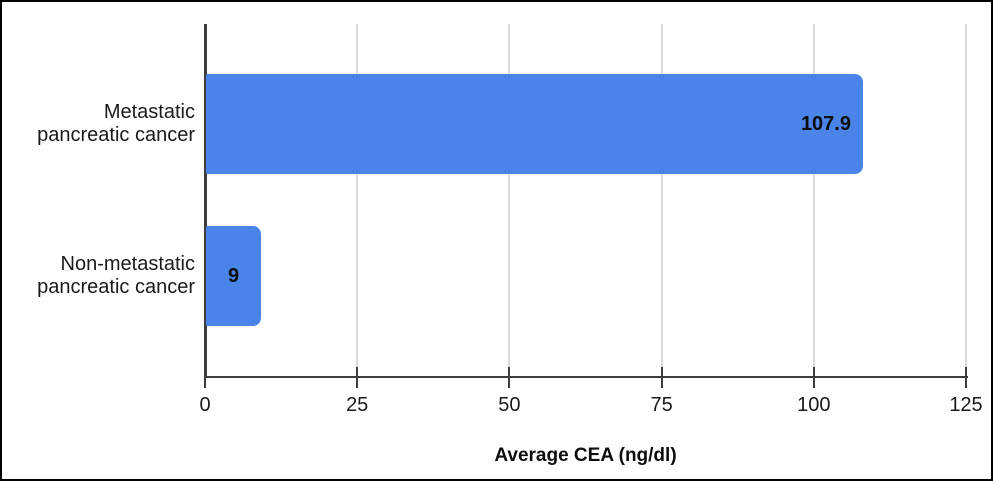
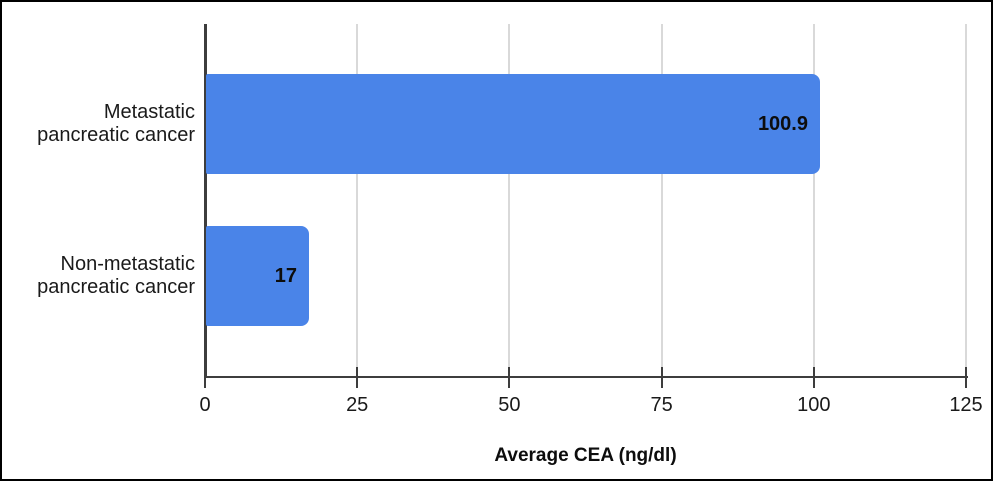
Metastatic pancreatic cancer: 107.9 -> 100.9
Non-metastatic pancreatic cancer: 9 -> 17
